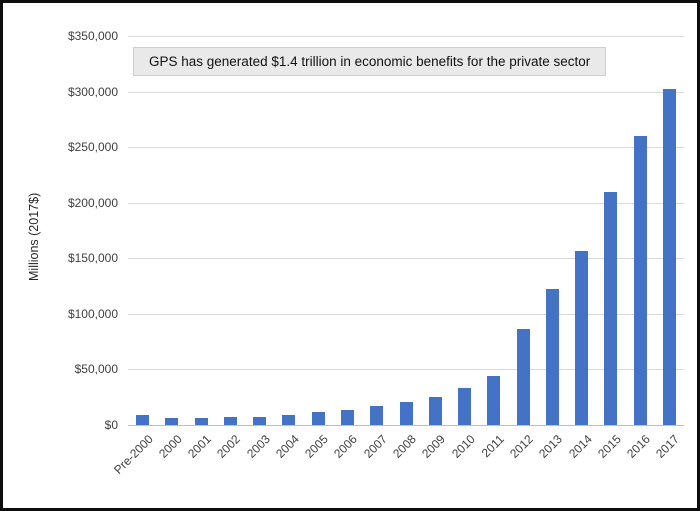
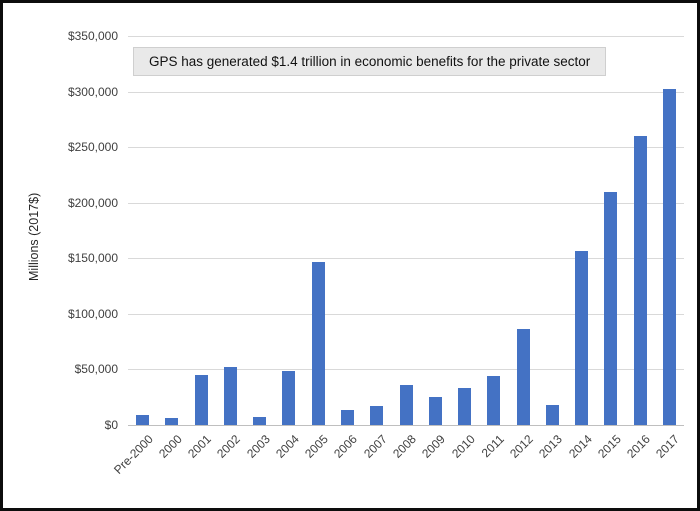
2001: $6000 -> $45000
2002: $7000 -> $52000
2004: $9000 -> $49000
2005: $12000 -> $147000
2008: $21000 -> $36000
2013: $122000 -> $18000
